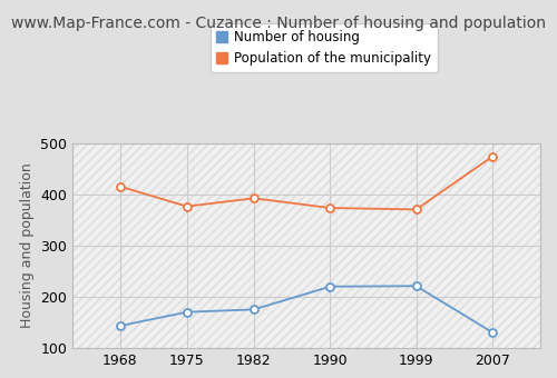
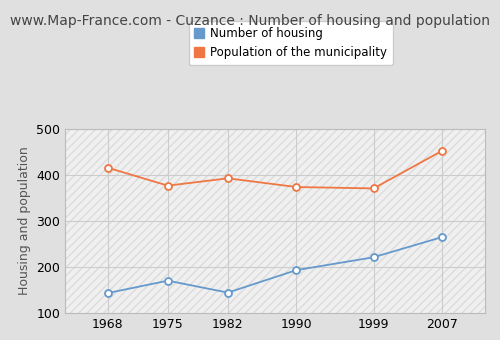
Number of housing/1982: 175 -> 144
Number of housing/1990: 220 -> 193
Number of housing/2007: 130 -> 265
Population of the municipality/2007: 475 -> 453
